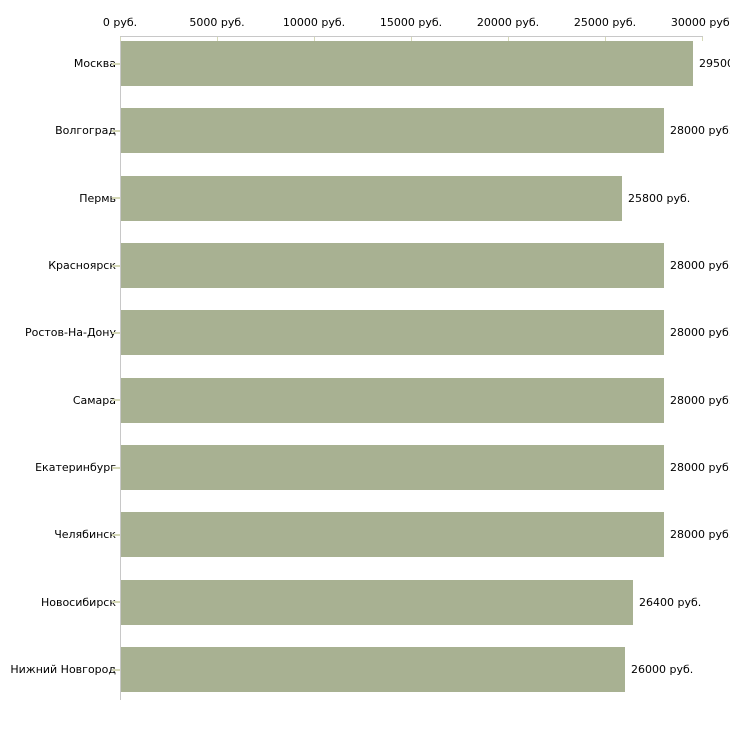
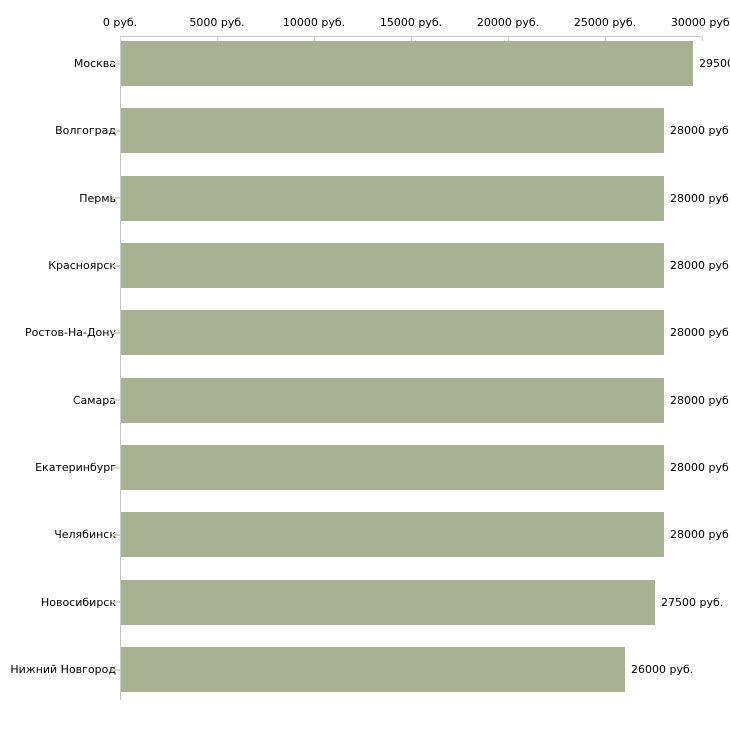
Пермь: 25800 -> 28000
Новосибирск: 26400 -> 27500
